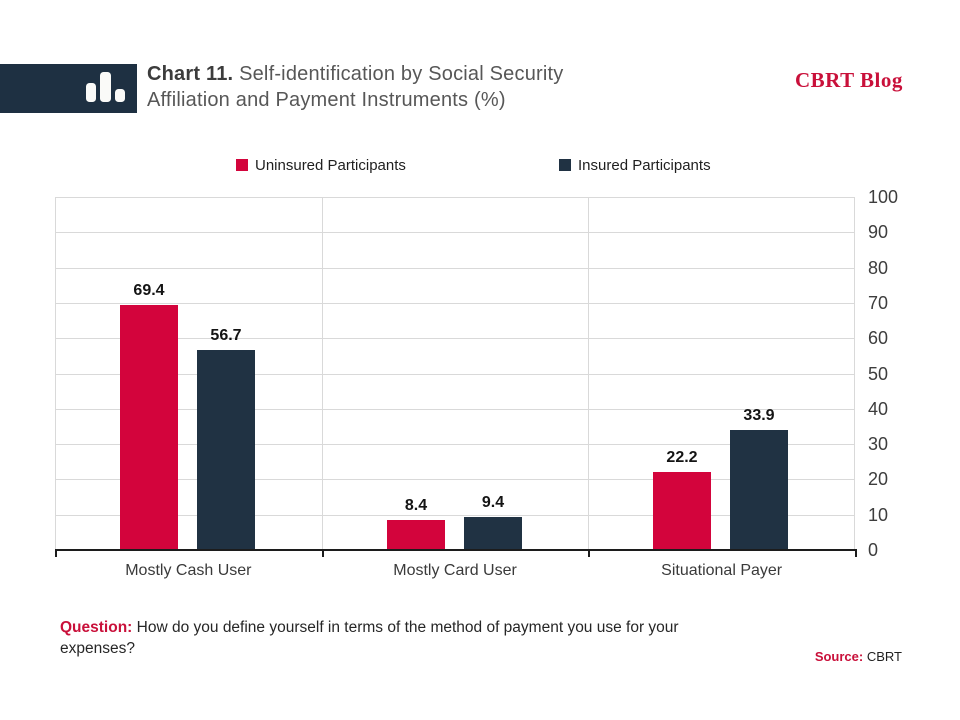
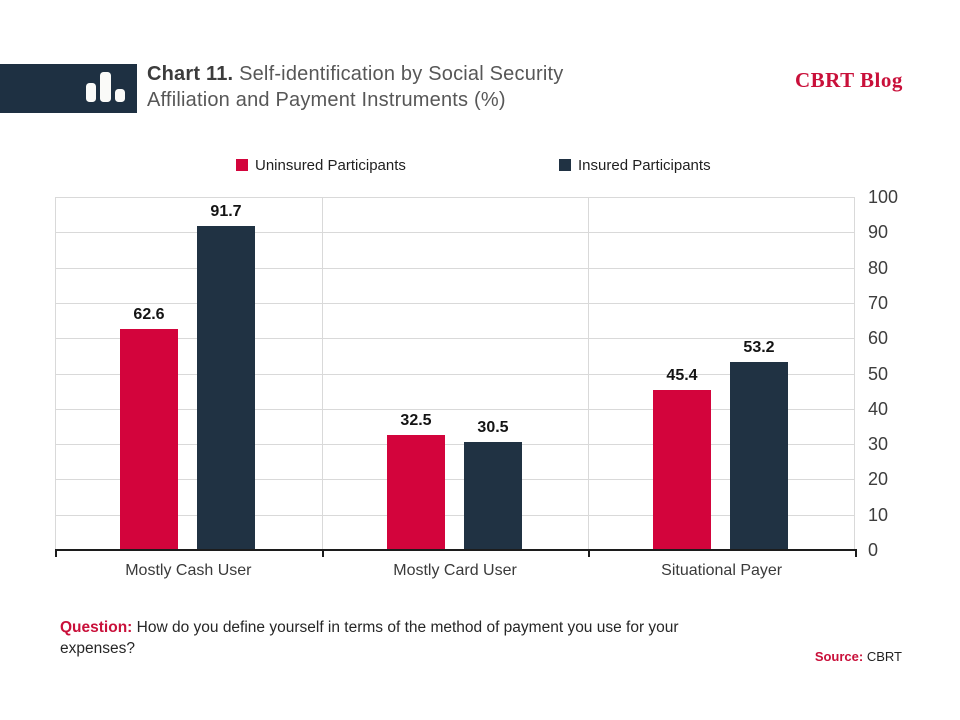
Uninsured Participants/Mostly Cash User: 69.4 -> 62.6
Insured Participants/Mostly Cash User: 56.7 -> 91.7
Uninsured Participants/Mostly Card User: 8.4 -> 32.5
Insured Participants/Mostly Card User: 9.4 -> 30.5
Uninsured Participants/Situational Payer: 22.2 -> 45.4
Insured Participants/Situational Payer: 33.9 -> 53.2
